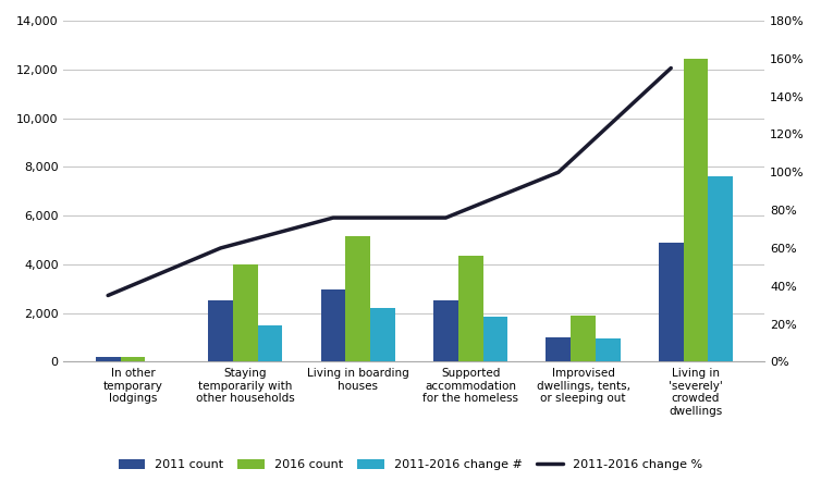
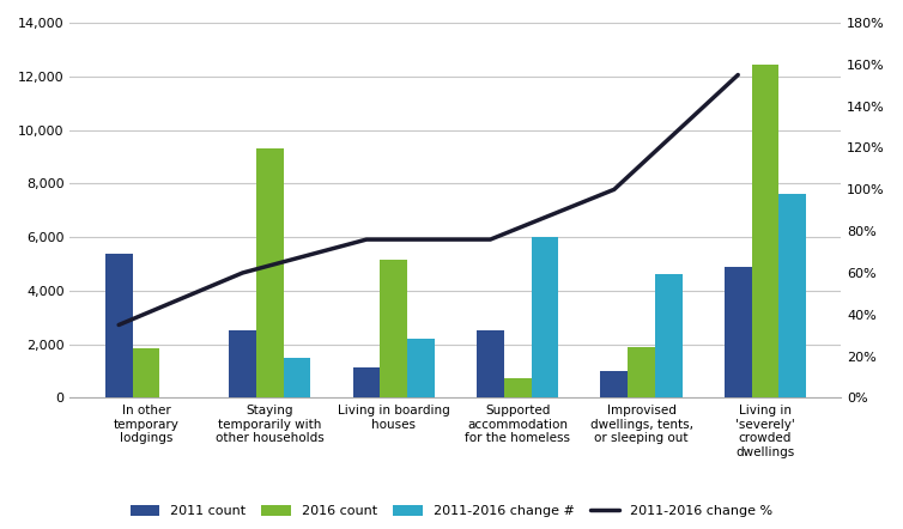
2011 count/In other temporary lodgings: 200 -> 5,400
2016 count/In other temporary lodgings: 200 -> 1,850
2016 count/Staying temporarily with other households: 4,000 -> 9,300
2011 count/Living in boarding houses: 2,950 -> 1,150
2016 count/Supported accommodation for the homeless: 4,350 -> 750
2011-2016 change #/Supported accommodation for the homeless: 1,850 -> 6,000
2011-2016 change #/Improvised dwellings, tents, or sleeping out: 950 -> 4,600
